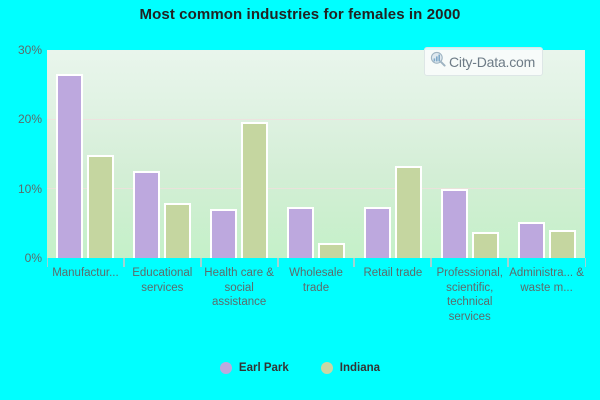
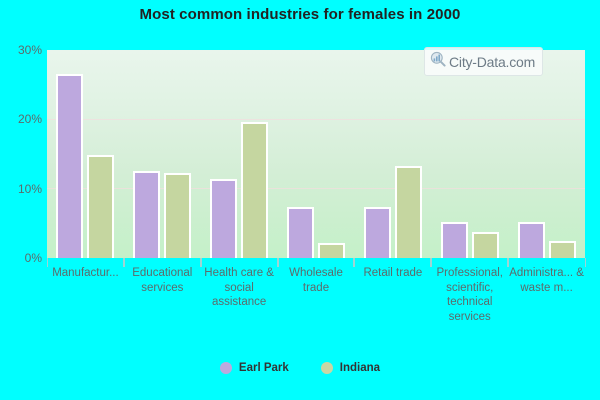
Indiana/Educational services: 8% -> 12%
Earl Park/Health care & social assistance: 7% -> 11%
Earl Park/Professional, scientific, technical services: 10% -> 5%
Indiana/Administra... & waste m...: 4% -> 2%
